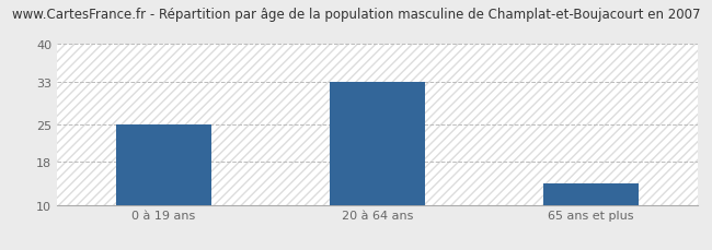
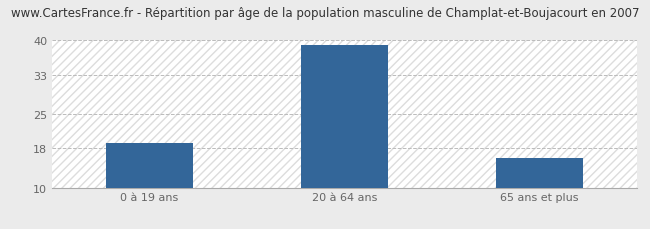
0 à 19 ans: 25 -> 19
20 à 64 ans: 33 -> 39
65 ans et plus: 14 -> 16
